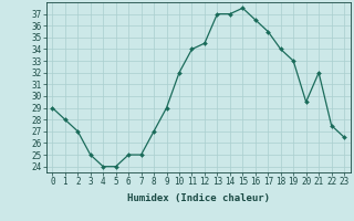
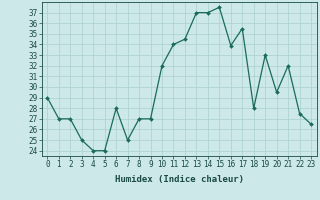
1: 28.0 -> 27.0
6: 25.0 -> 28.0
9: 29.0 -> 27.0
16: 36.5 -> 33.9
18: 34.0 -> 28.0
